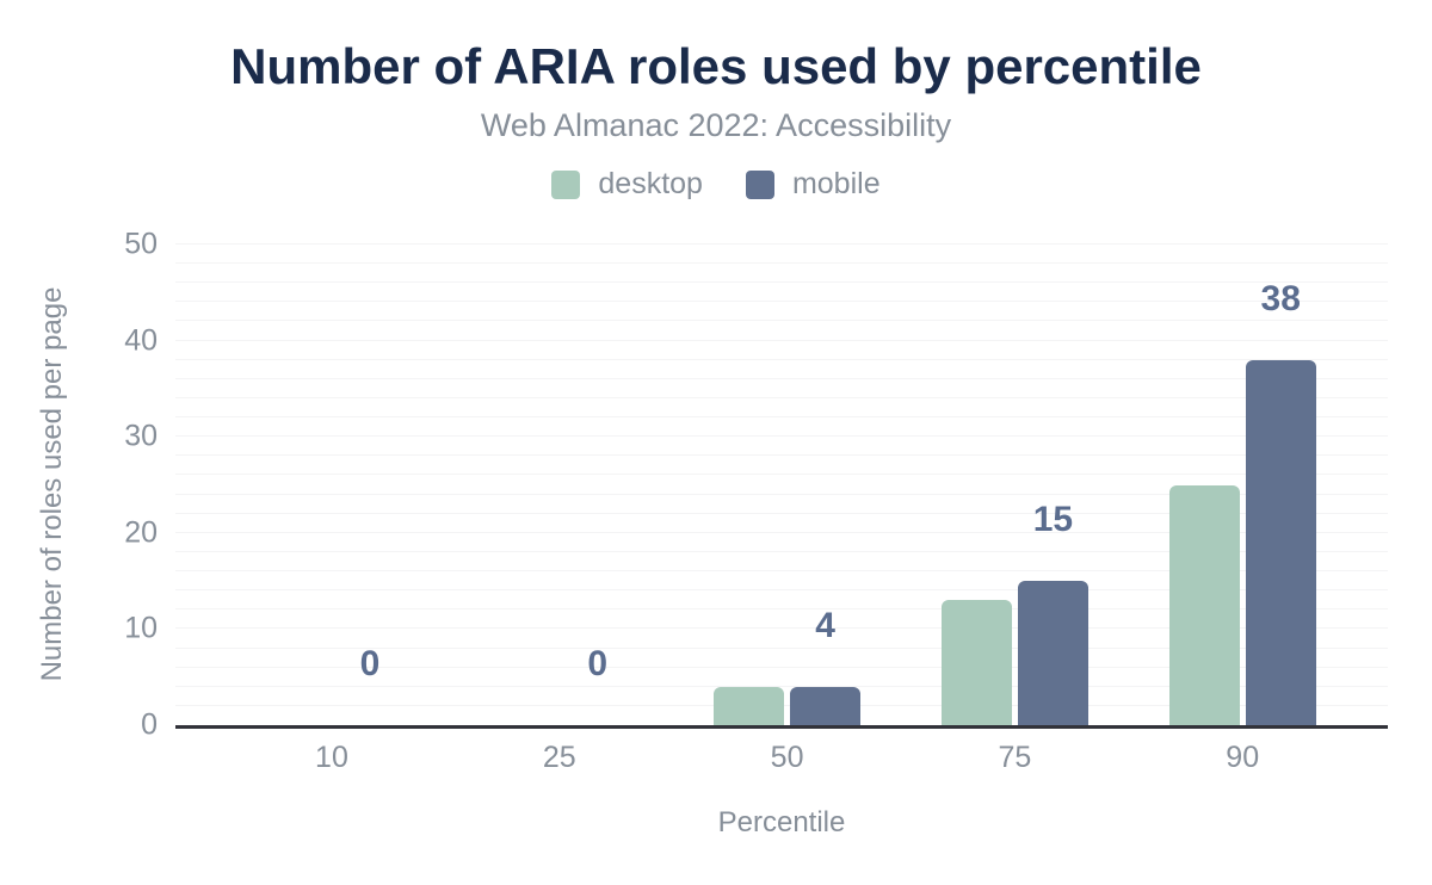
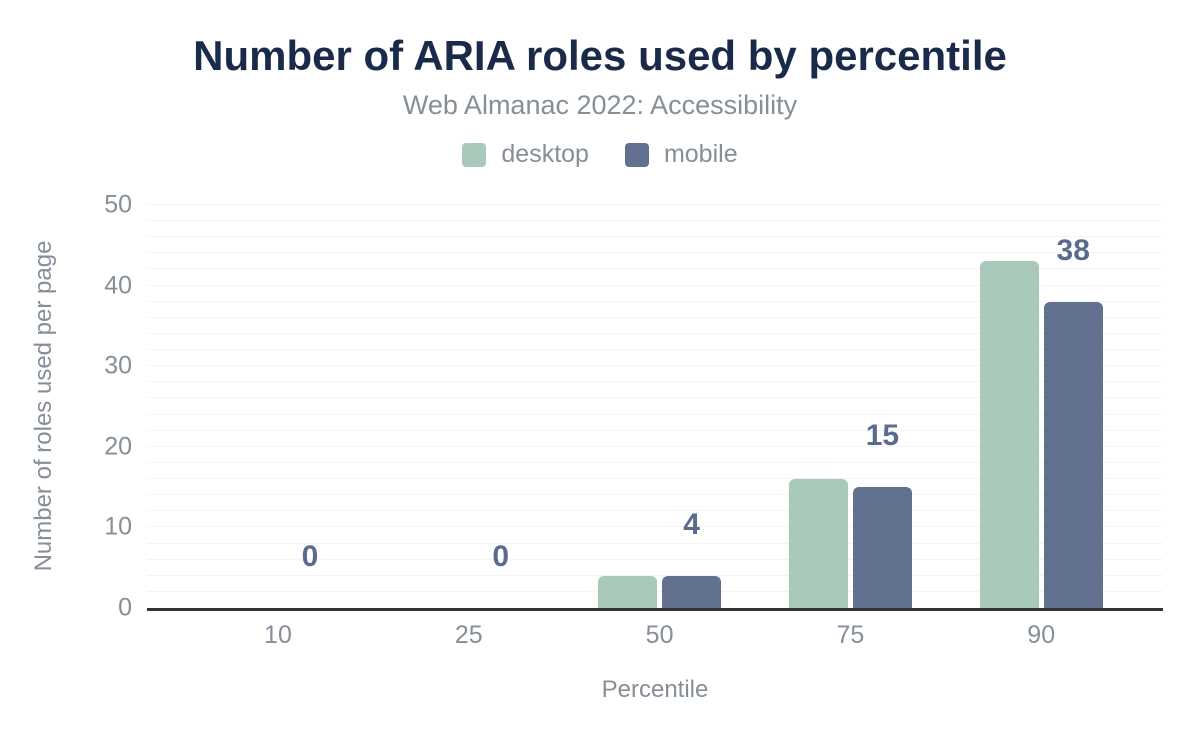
desktop/75: 13 -> 16
desktop/90: 25 -> 43
